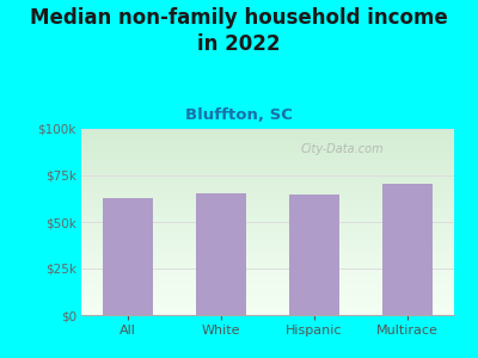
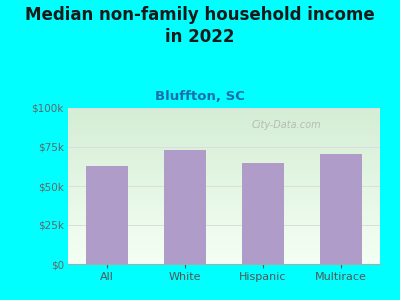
White: $66k -> $73k
